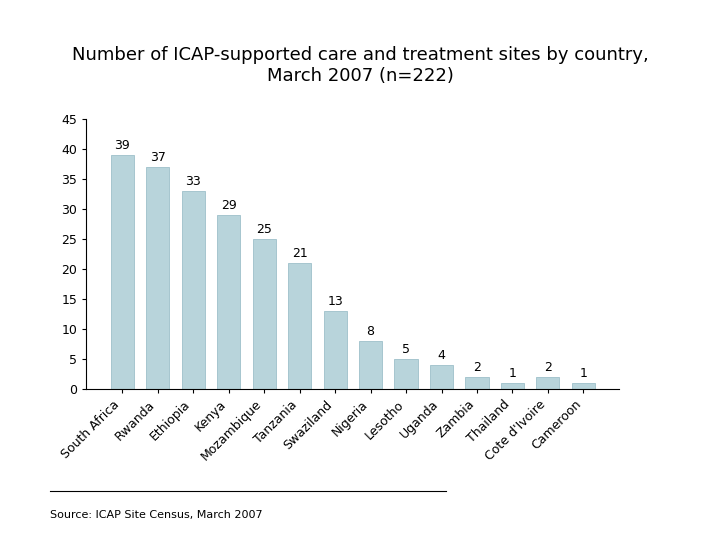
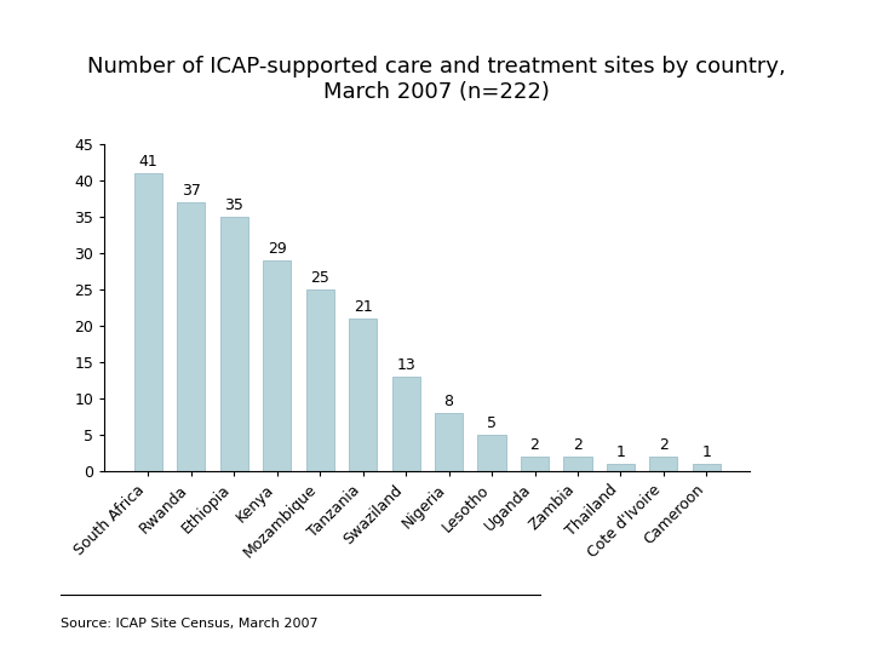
South Africa: 39 -> 41
Ethiopia: 33 -> 35
Uganda: 4 -> 2
